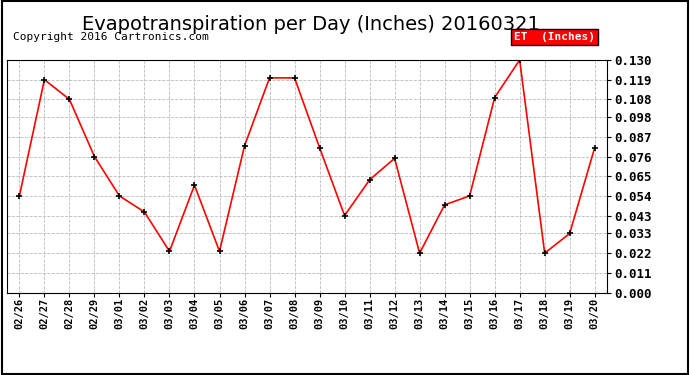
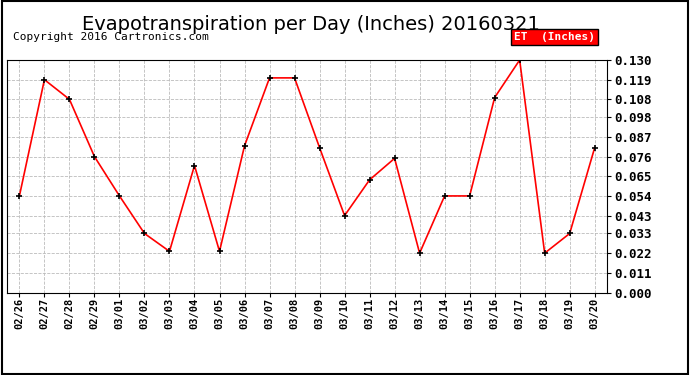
03/02: 0.045 -> 0.033
03/04: 0.060 -> 0.071
03/14: 0.049 -> 0.054
